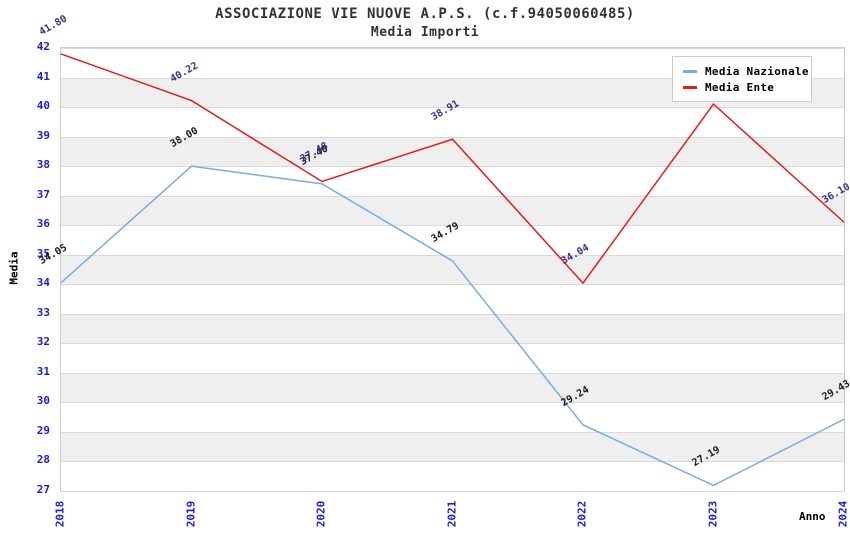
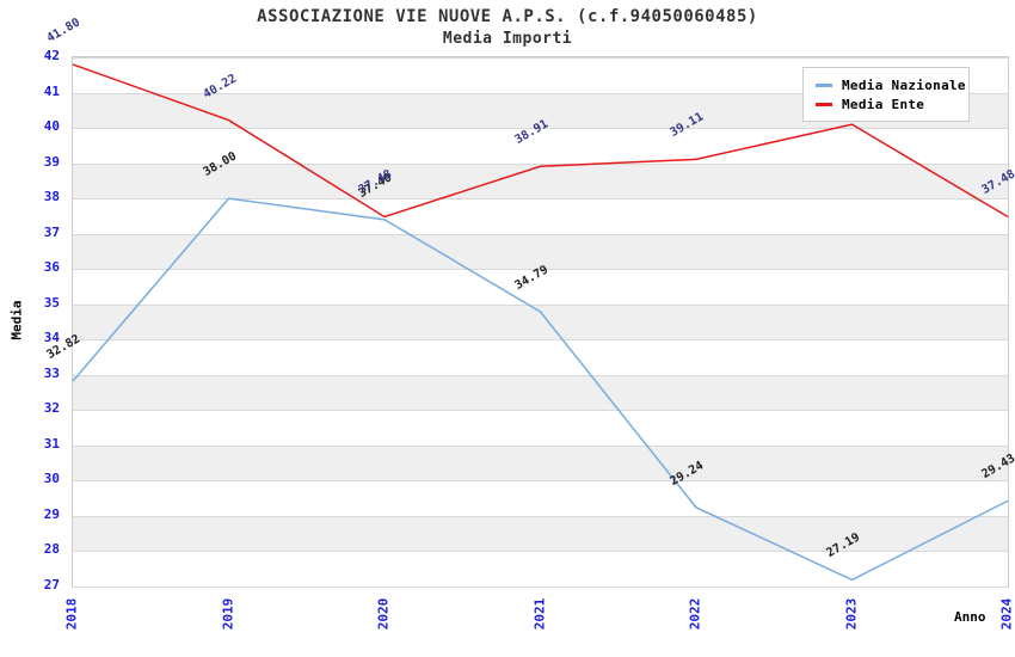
Media Nazionale/2018: 34.05 -> 32.82
Media Ente/2022: 34.04 -> 39.11
Media Ente/2024: 36.10 -> 37.48
